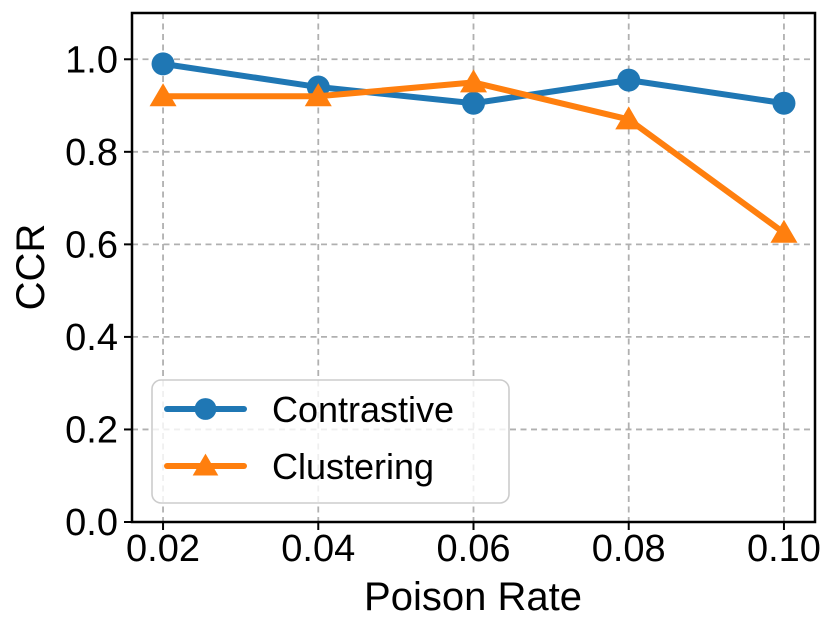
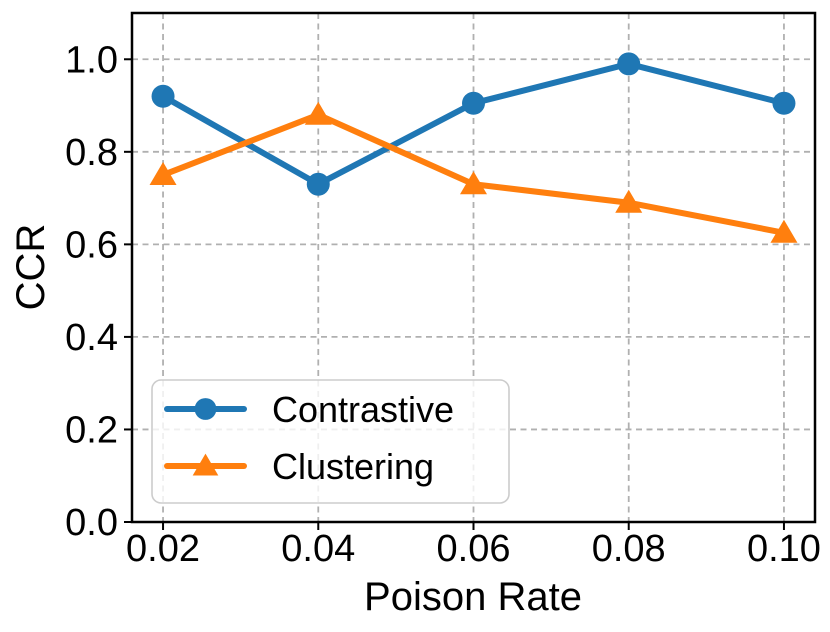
Contrastive/0.02: 0.99 -> 0.92
Clustering/0.02: 0.92 -> 0.75
Contrastive/0.04: 0.94 -> 0.73
Clustering/0.04: 0.92 -> 0.88
Clustering/0.06: 0.95 -> 0.73
Contrastive/0.08: 0.95 -> 0.99
Clustering/0.08: 0.87 -> 0.69
